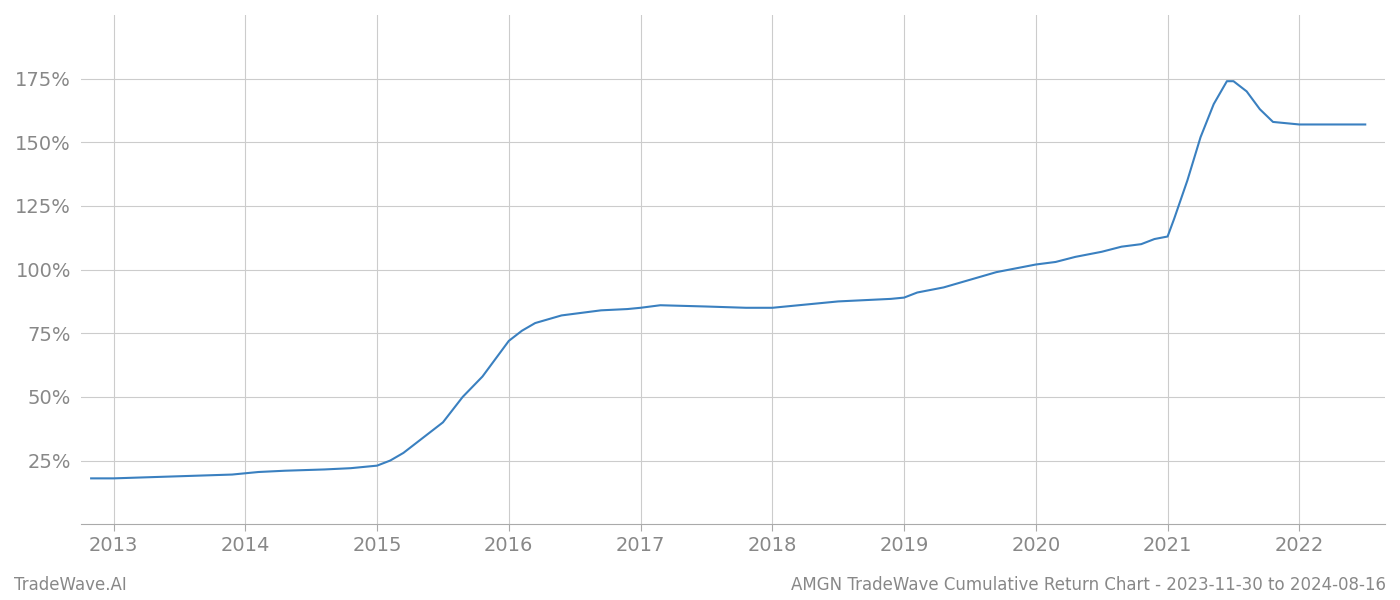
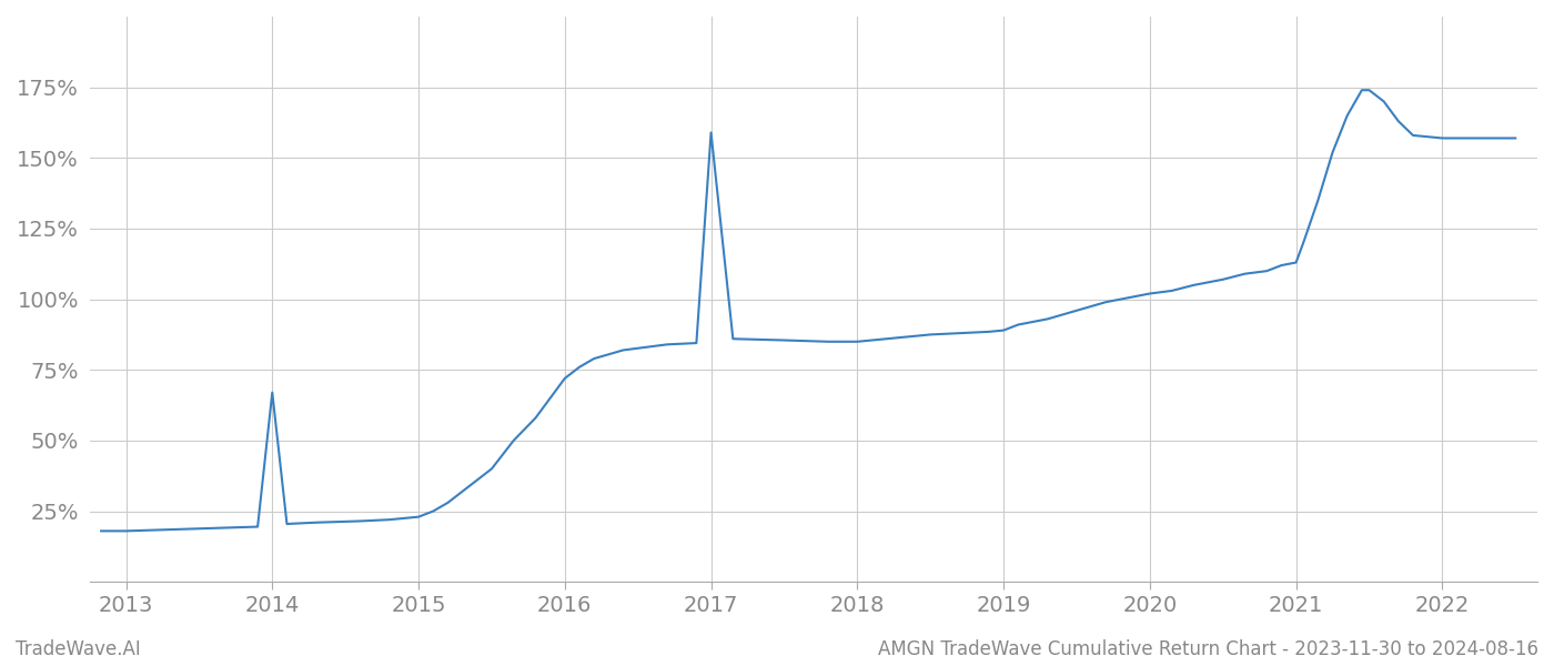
2014: 20.0% -> 67.0%
2017: 85.0% -> 159.0%
